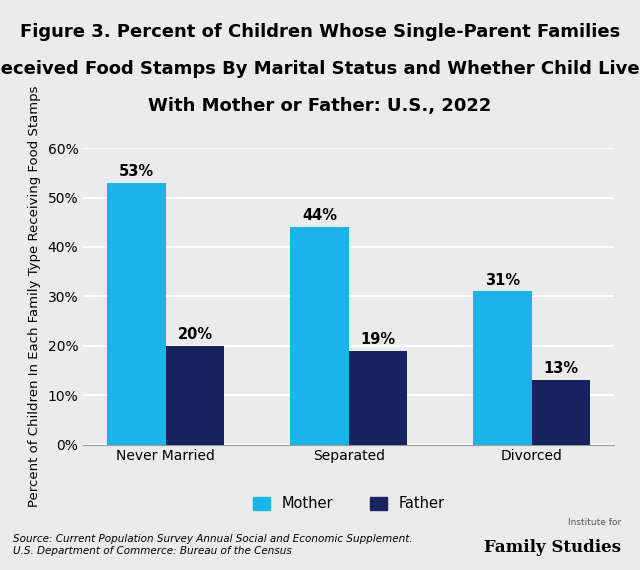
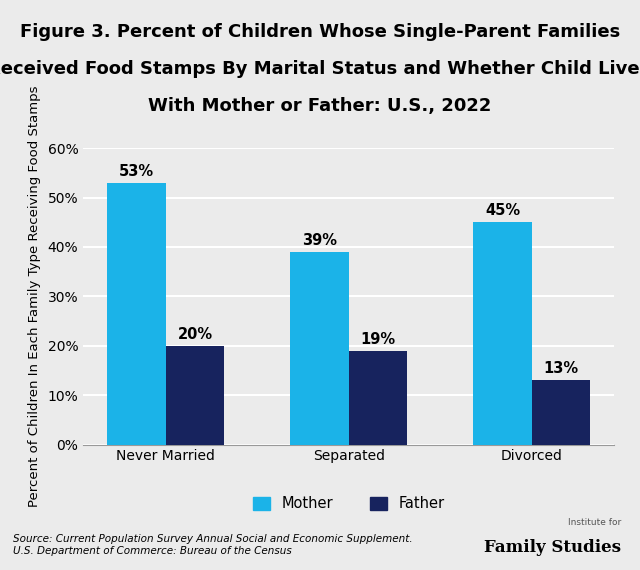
Mother/Separated: 44% -> 39%
Mother/Divorced: 31% -> 45%
